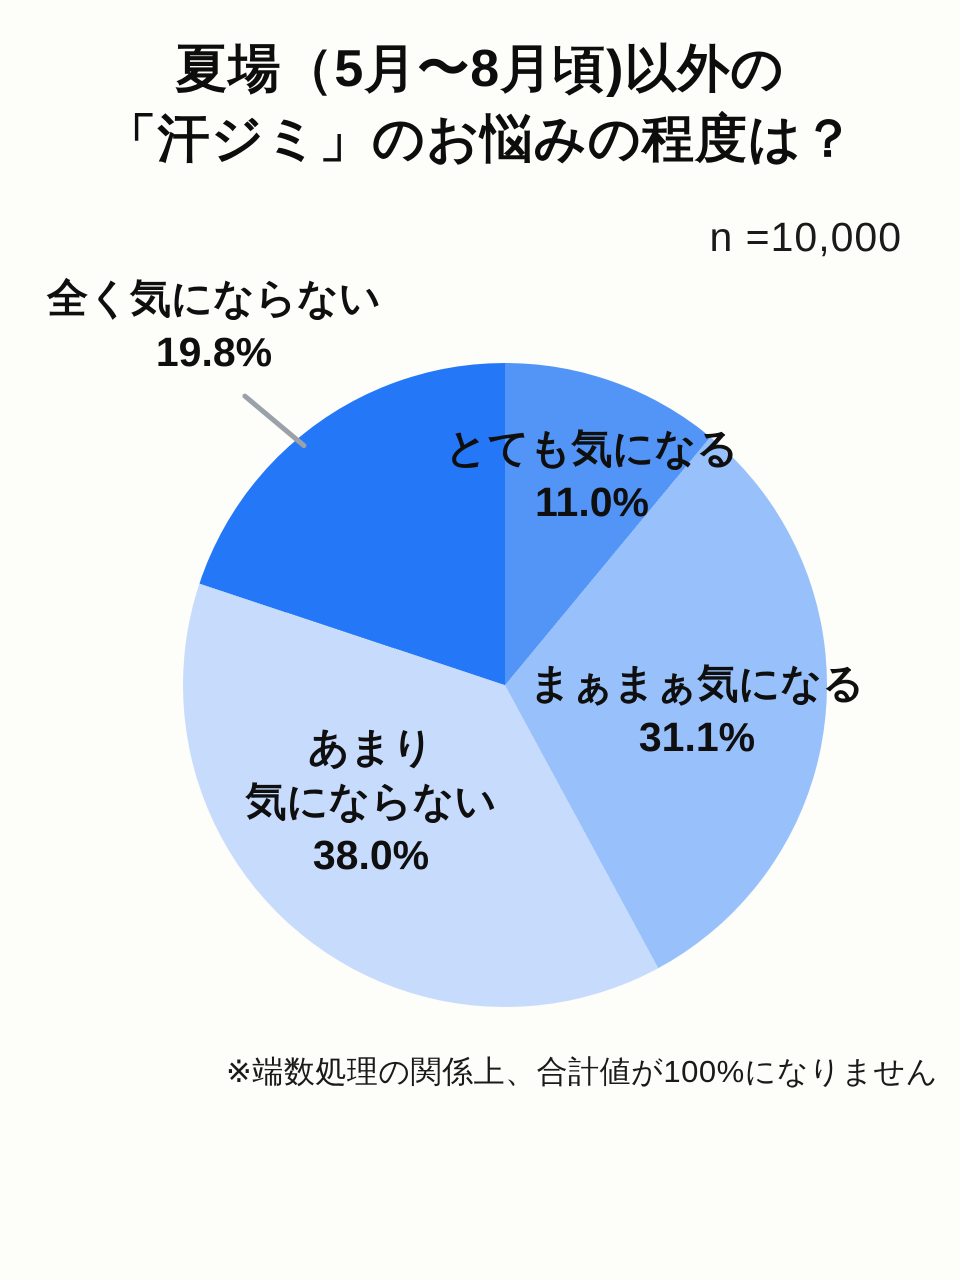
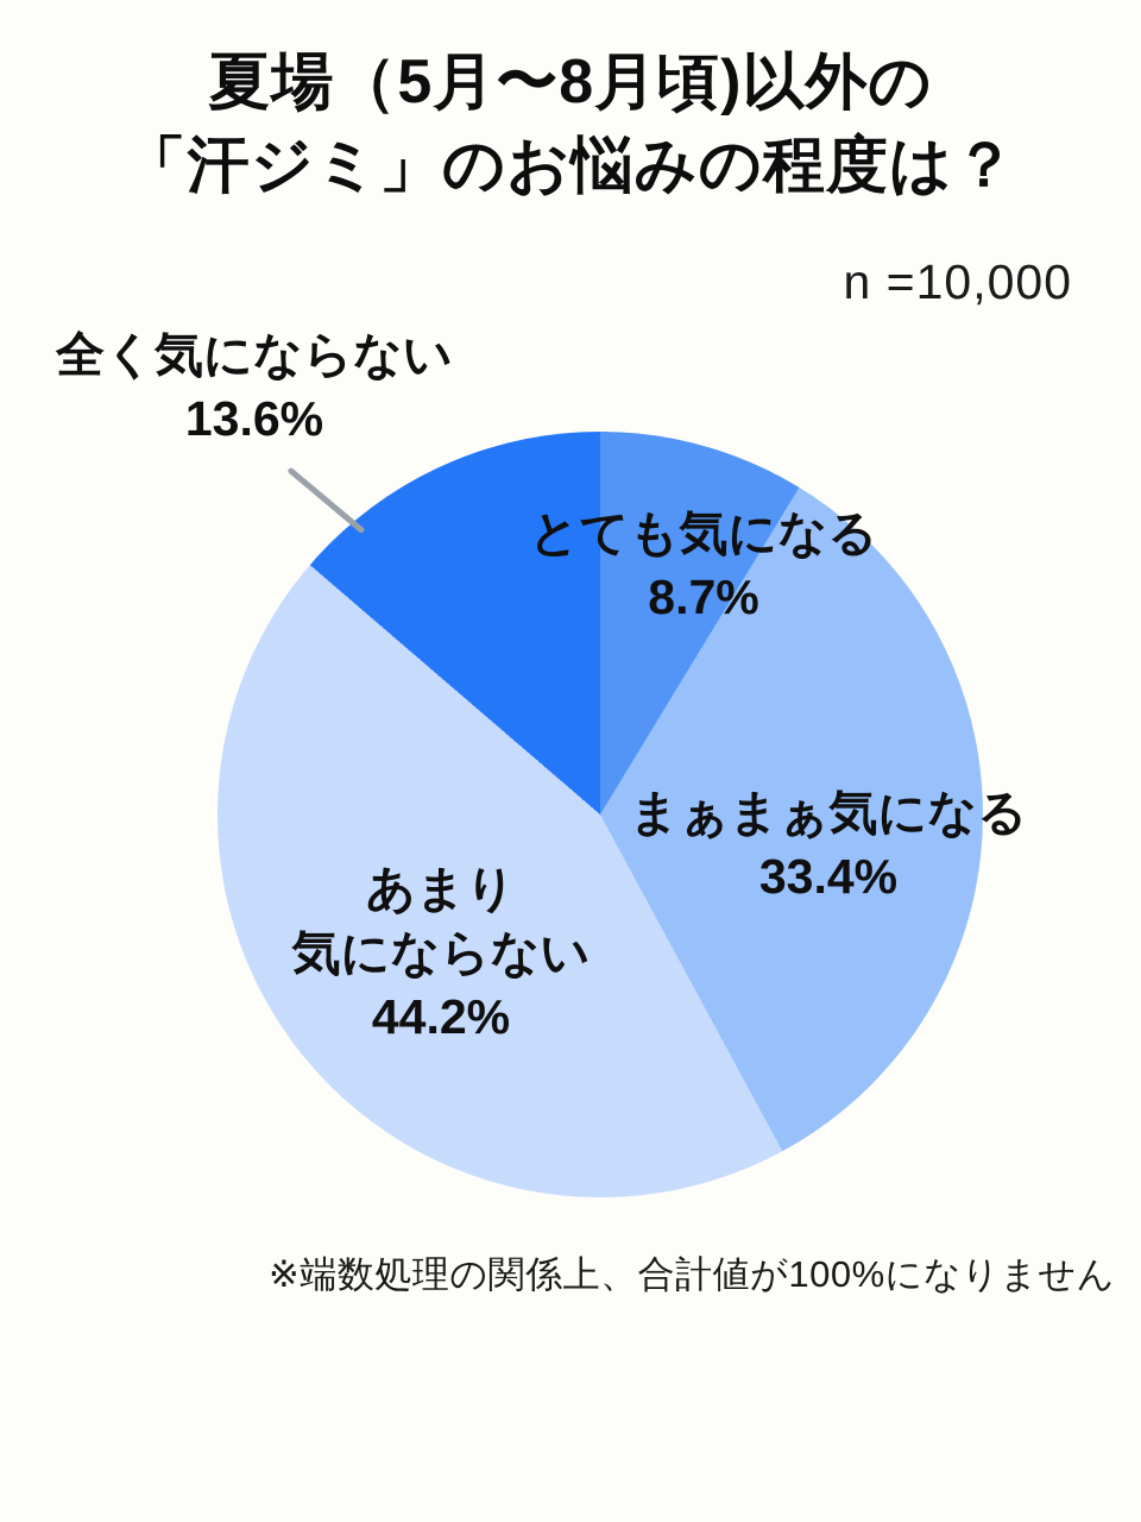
とても気になる: 11.0% -> 8.7%
まぁまぁ気になる: 31.1% -> 33.4%
あまり気にならない: 38.0% -> 44.2%
全く気にならない: 19.8% -> 13.6%
